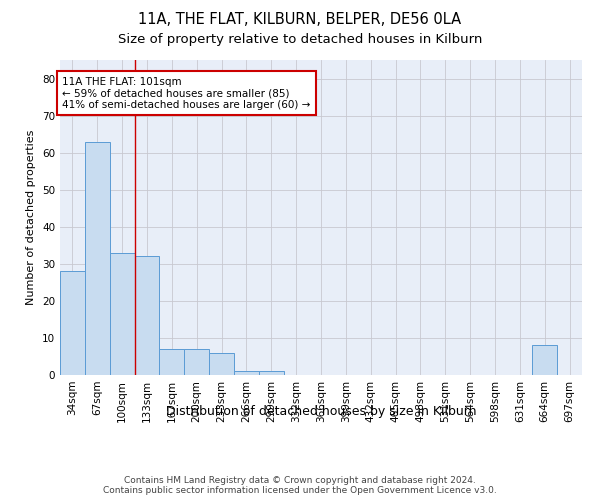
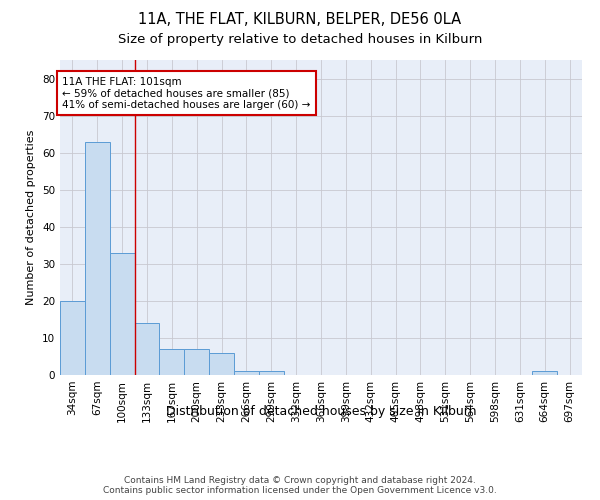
34sqm: 28 -> 20
133sqm: 32 -> 14
664sqm: 8 -> 1
